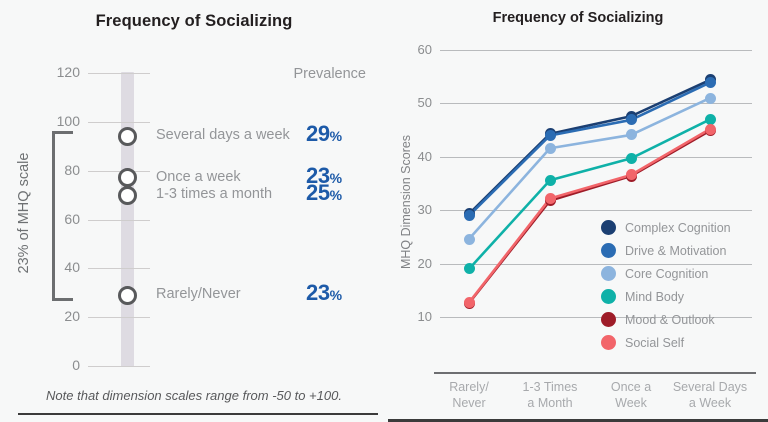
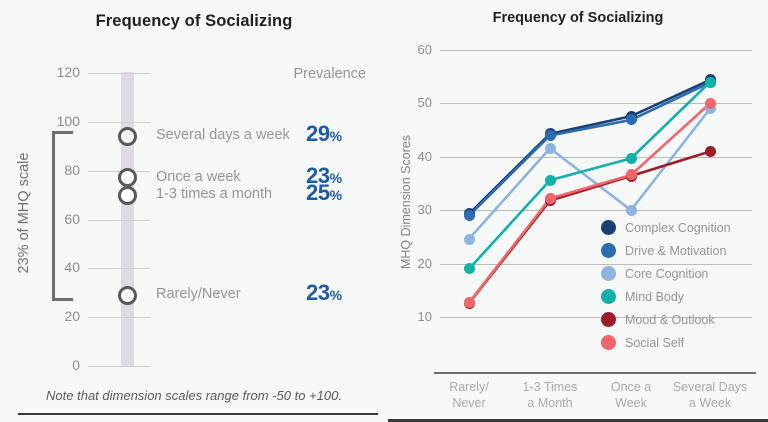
Core Cognition/Once a Week: 44 -> 30
Core Cognition/Several Days a Week: 51 -> 49
Mind Body/Several Days a Week: 47 -> 54
Mood & Outlook/Several Days a Week: 45 -> 41
Social Self/Several Days a Week: 45 -> 50
